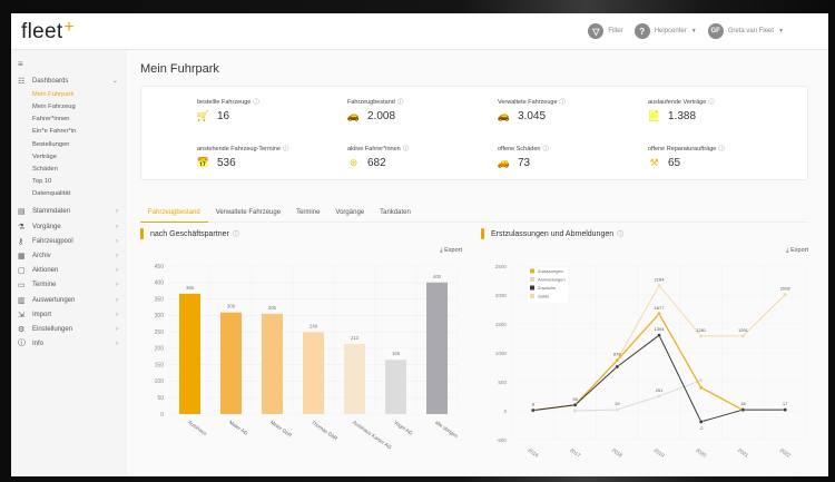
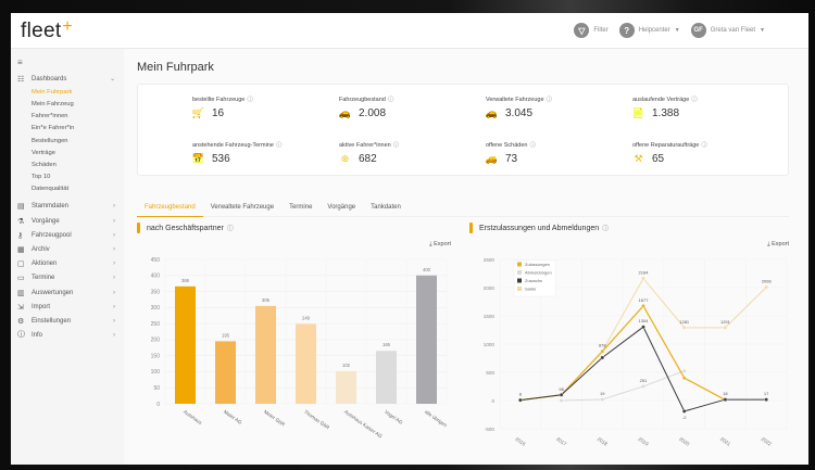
nach Geschäftspartner/Maier AG: 309 -> 195
nach Geschäftspartner/Autohaus Kaiser AG: 213 -> 102
